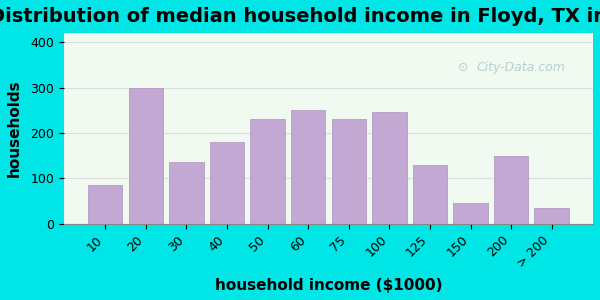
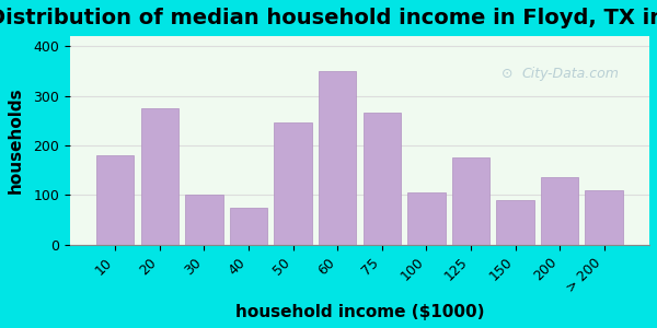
10: 85 -> 180
20: 300 -> 275
30: 135 -> 100
40: 180 -> 75
50: 230 -> 245
60: 250 -> 350
75: 230 -> 265
100: 245 -> 105
125: 130 -> 175
150: 45 -> 90
200: 150 -> 135
> 200: 35 -> 110
